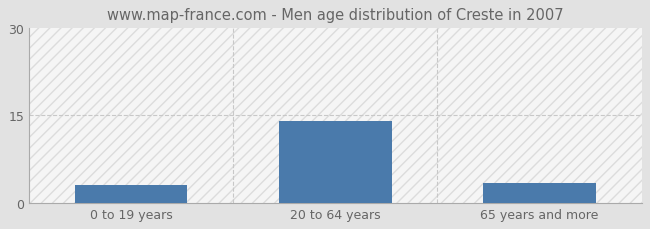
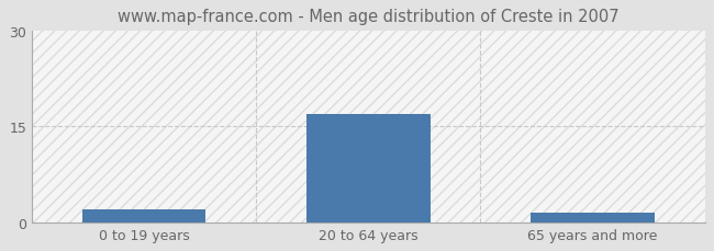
0 to 19 years: 3.0 -> 2.0
20 to 64 years: 14.0 -> 17.0
65 years and more: 3.4 -> 1.5
